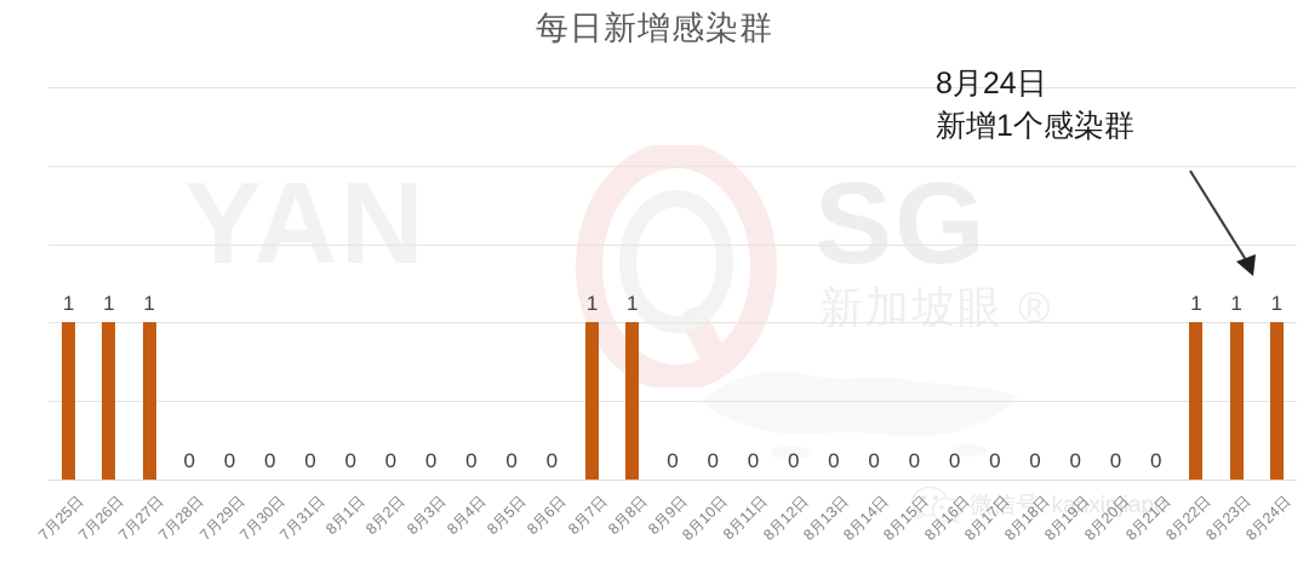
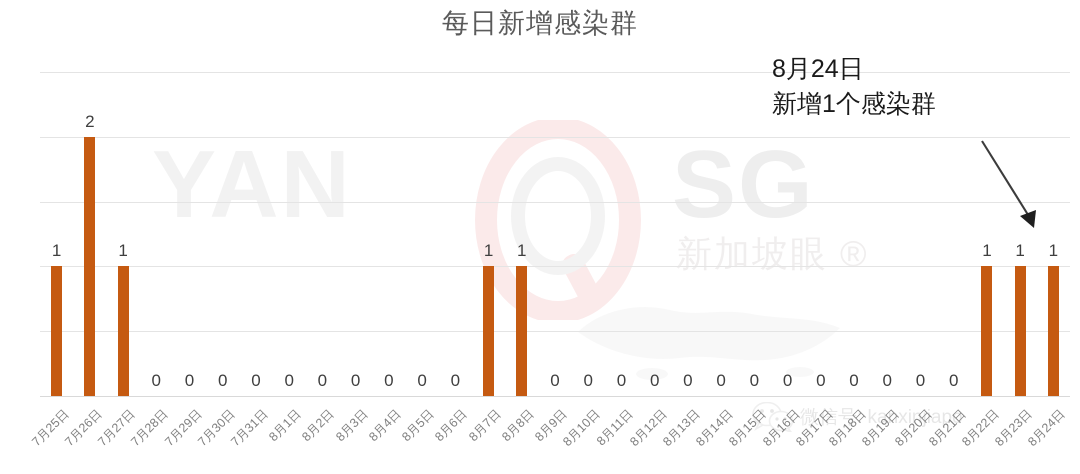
7月26日: 1 -> 2
